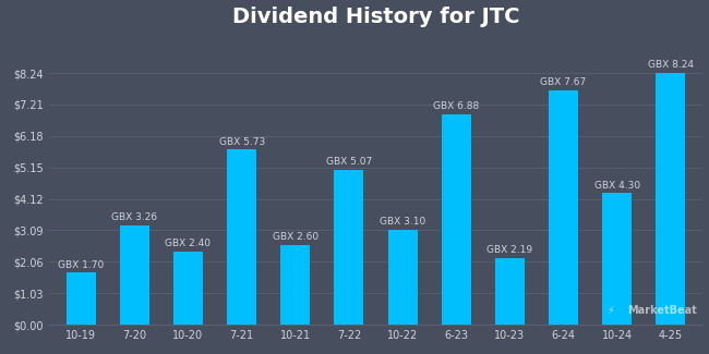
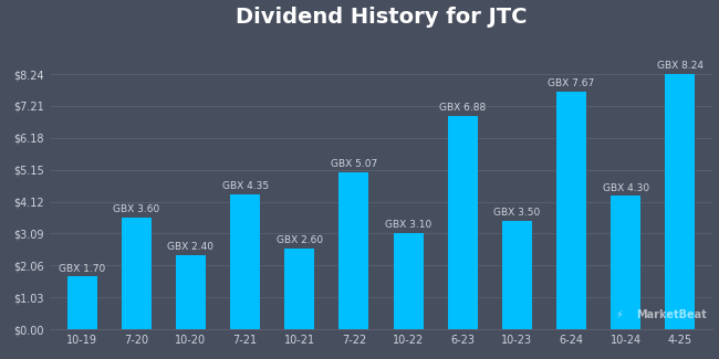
7-20: 3.26 -> 3.60
7-21: 5.73 -> 4.35
10-23: 2.19 -> 3.50
